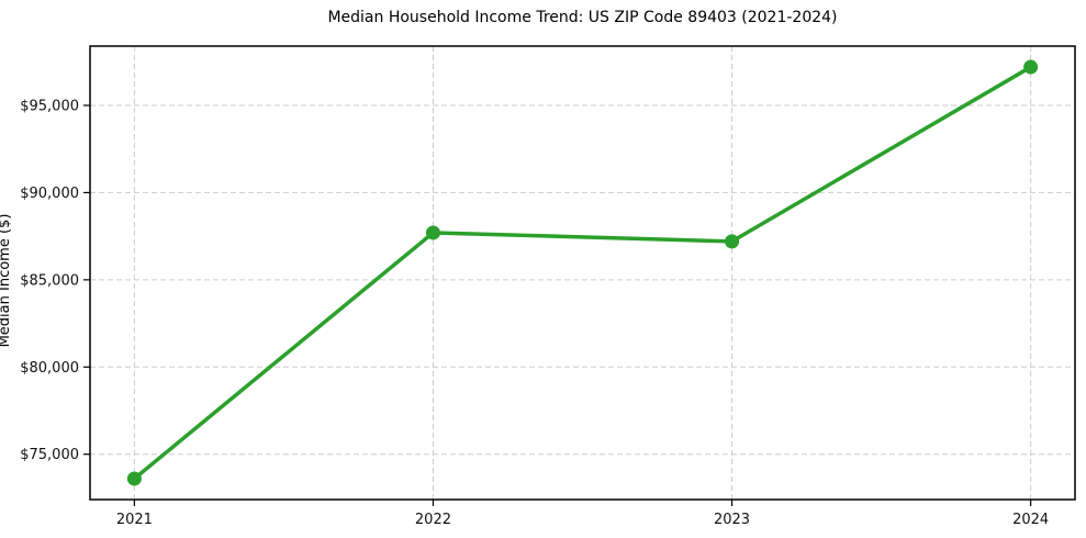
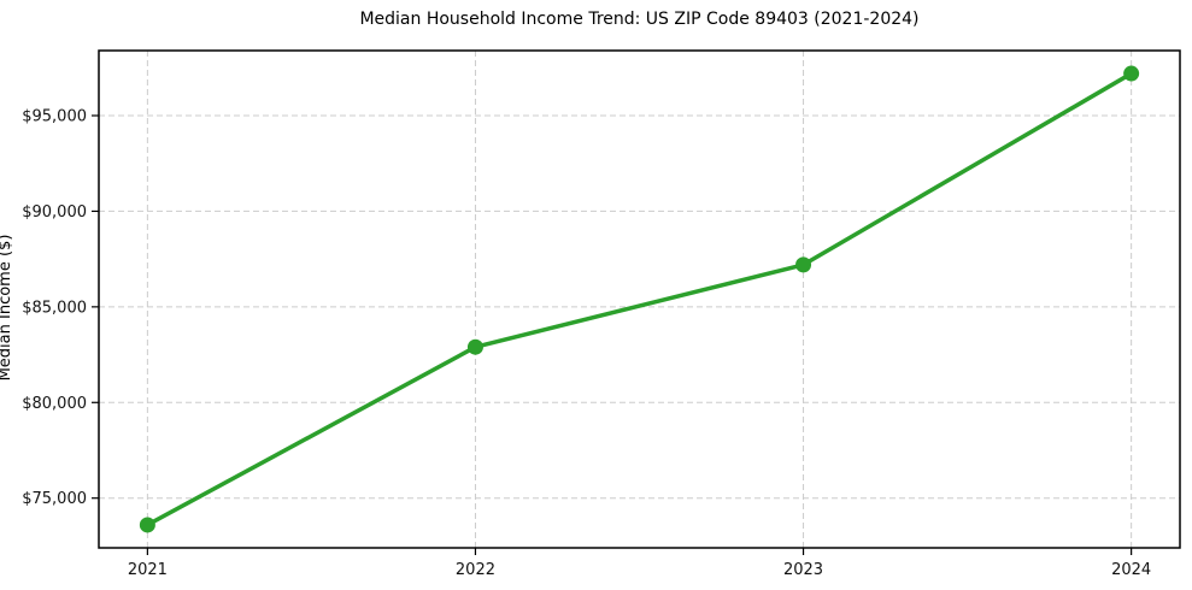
2022: $87700 -> $82900
